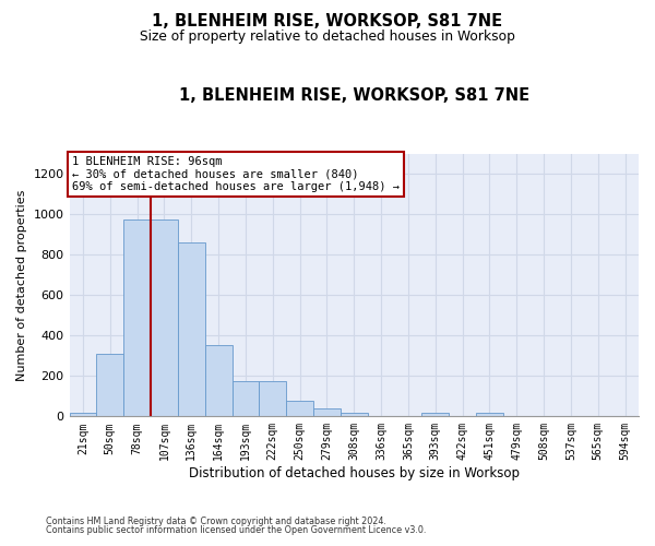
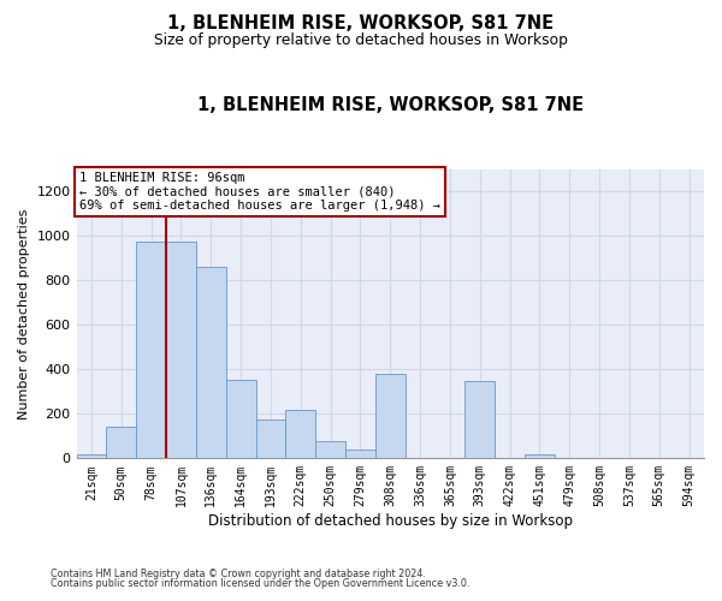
50sqm: 310 -> 140
222sqm: 180 -> 220
308sqm: 20 -> 380
393sqm: 20 -> 350
